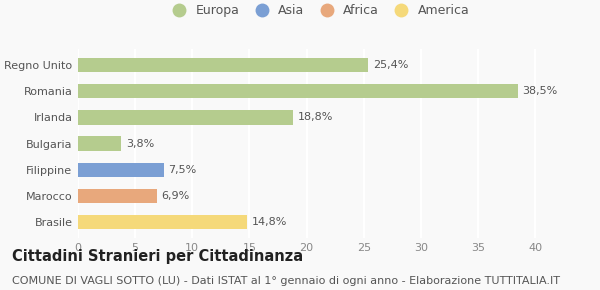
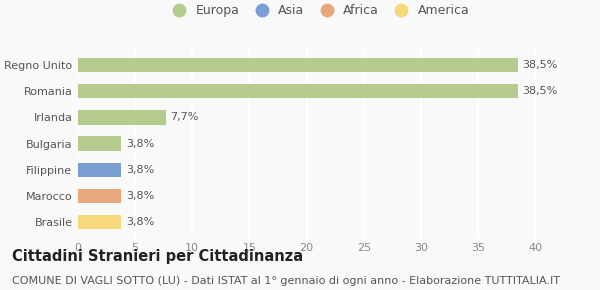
Regno Unito: 25,4% -> 38,5%
Irlanda: 18,8% -> 7,7%
Filippine: 7,5% -> 3,8%
Marocco: 6,9% -> 3,8%
Brasile: 14,8% -> 3,8%
